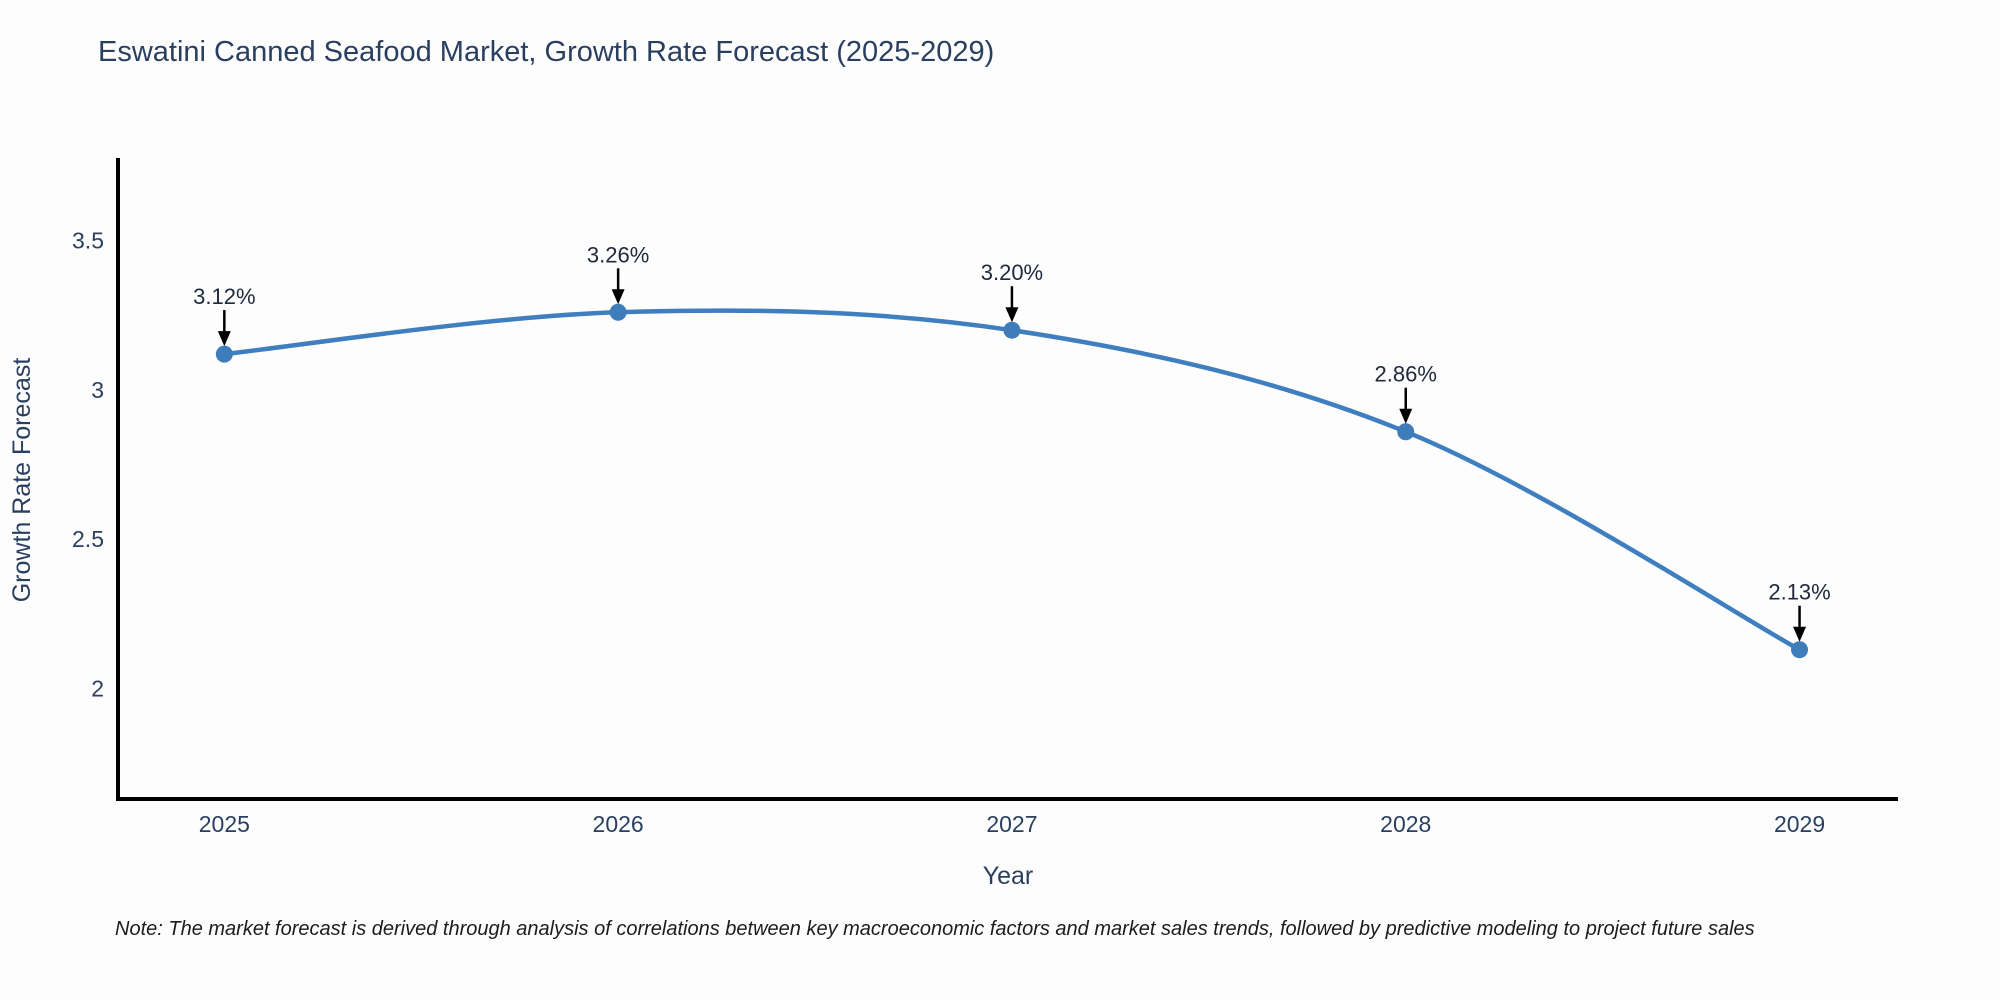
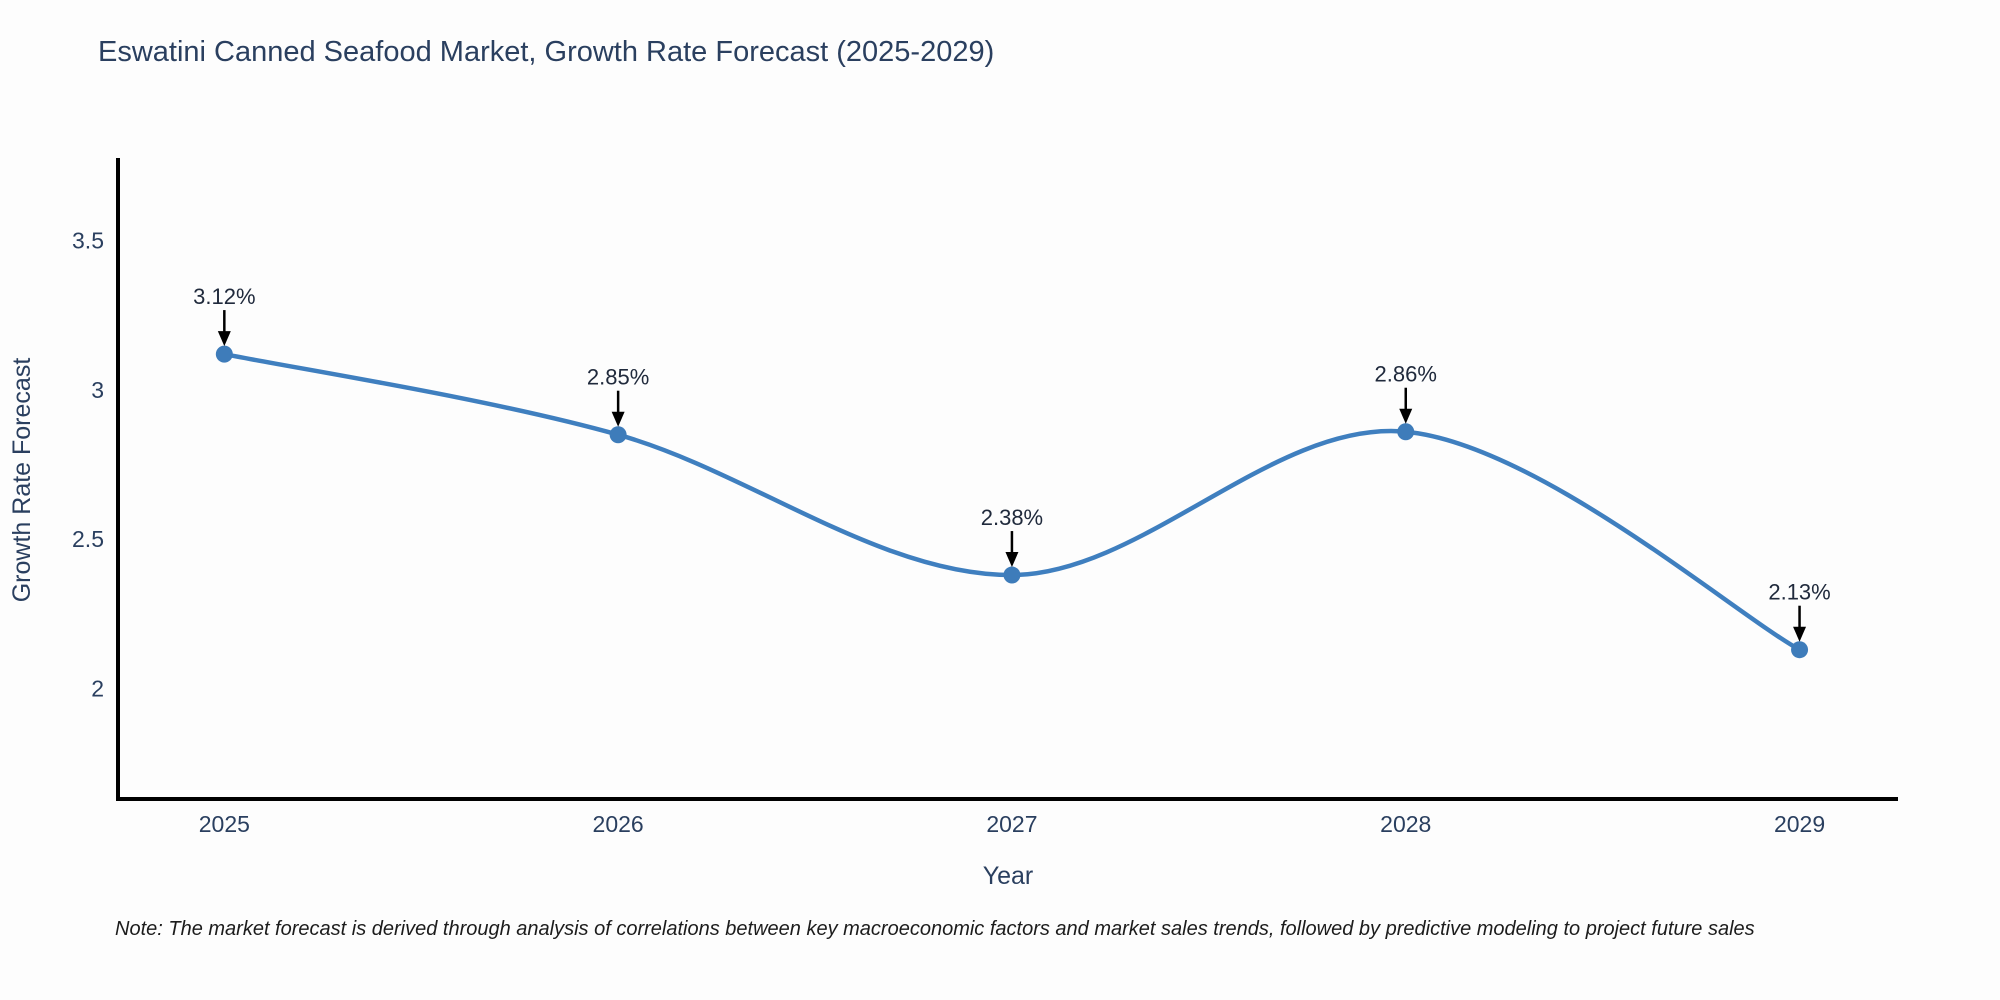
2026: 3.26% -> 2.85%
2027: 3.20% -> 2.38%
